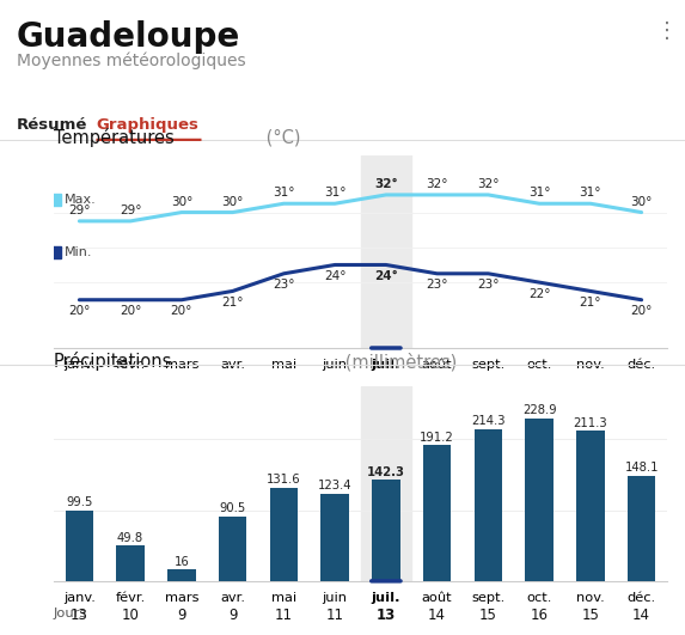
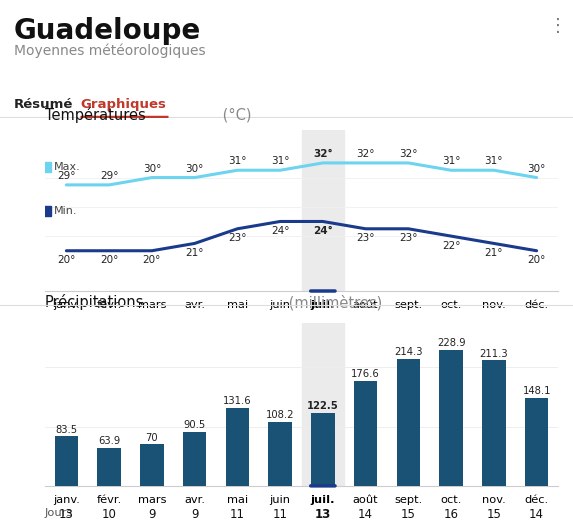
janv.: 99.5 -> 83.5
févr.: 49.8 -> 63.9
mars: 16 -> 70
juin: 123.4 -> 108.2
juil.: 142.3 -> 122.5
août: 191.2 -> 176.6
